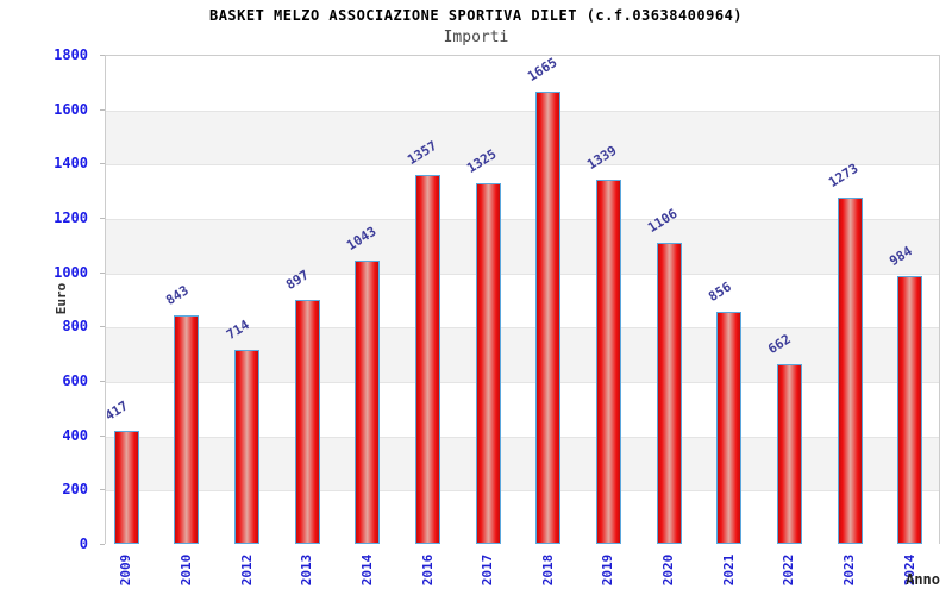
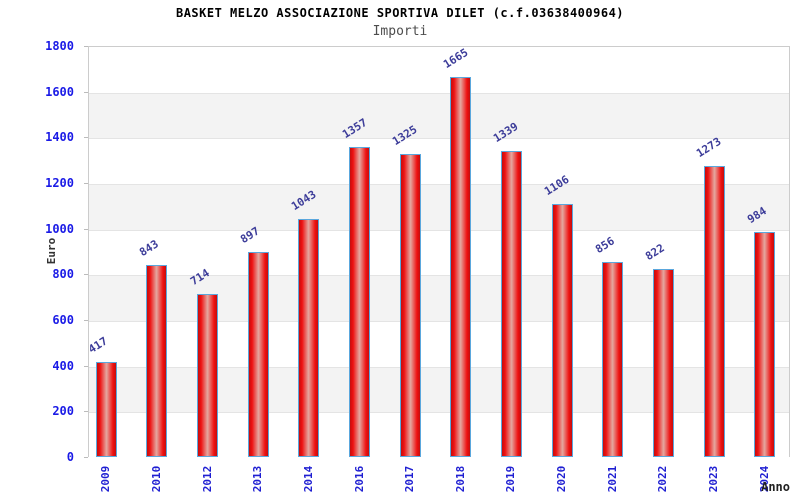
2022: 662 -> 822
